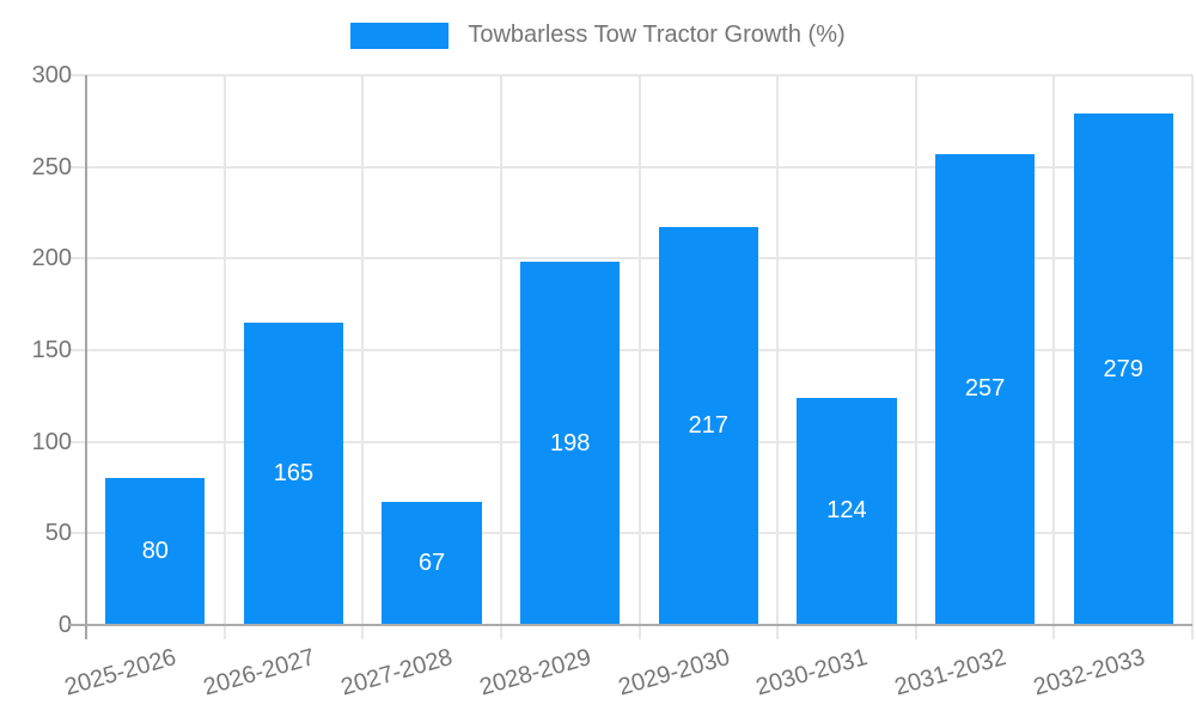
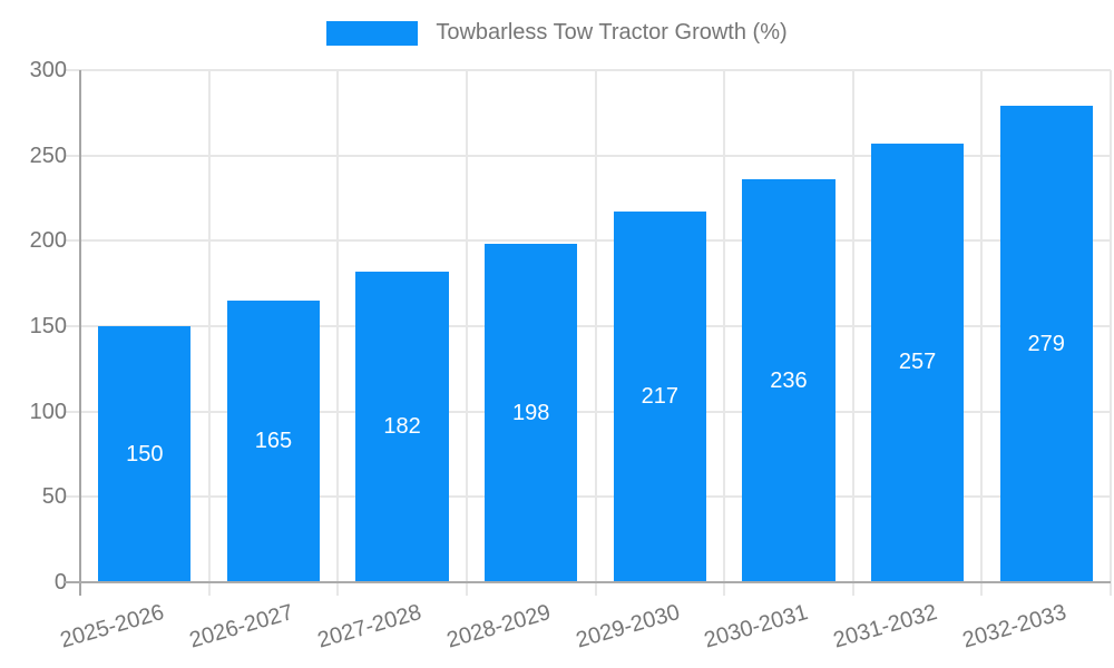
2025-2026: 80 -> 150
2027-2028: 67 -> 182
2030-2031: 124 -> 236
